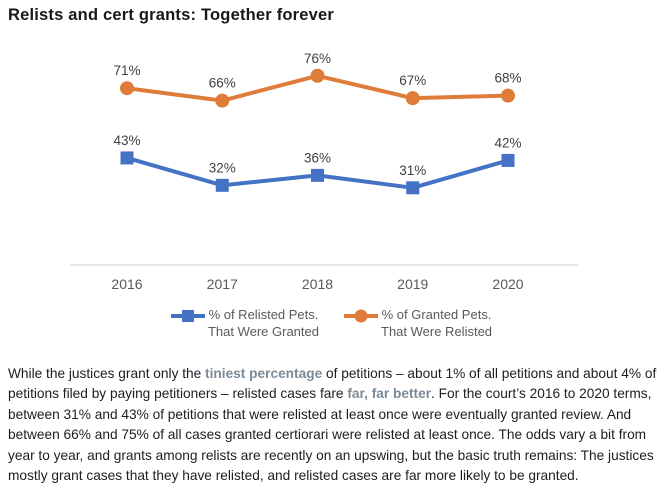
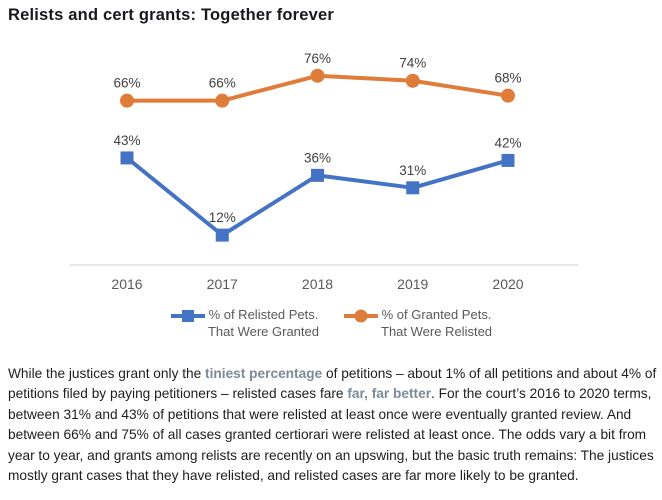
% of Granted Pets. That Were Relisted/2016: 71% -> 66%
% of Relisted Pets. That Were Granted/2017: 32% -> 12%
% of Granted Pets. That Were Relisted/2019: 67% -> 74%
